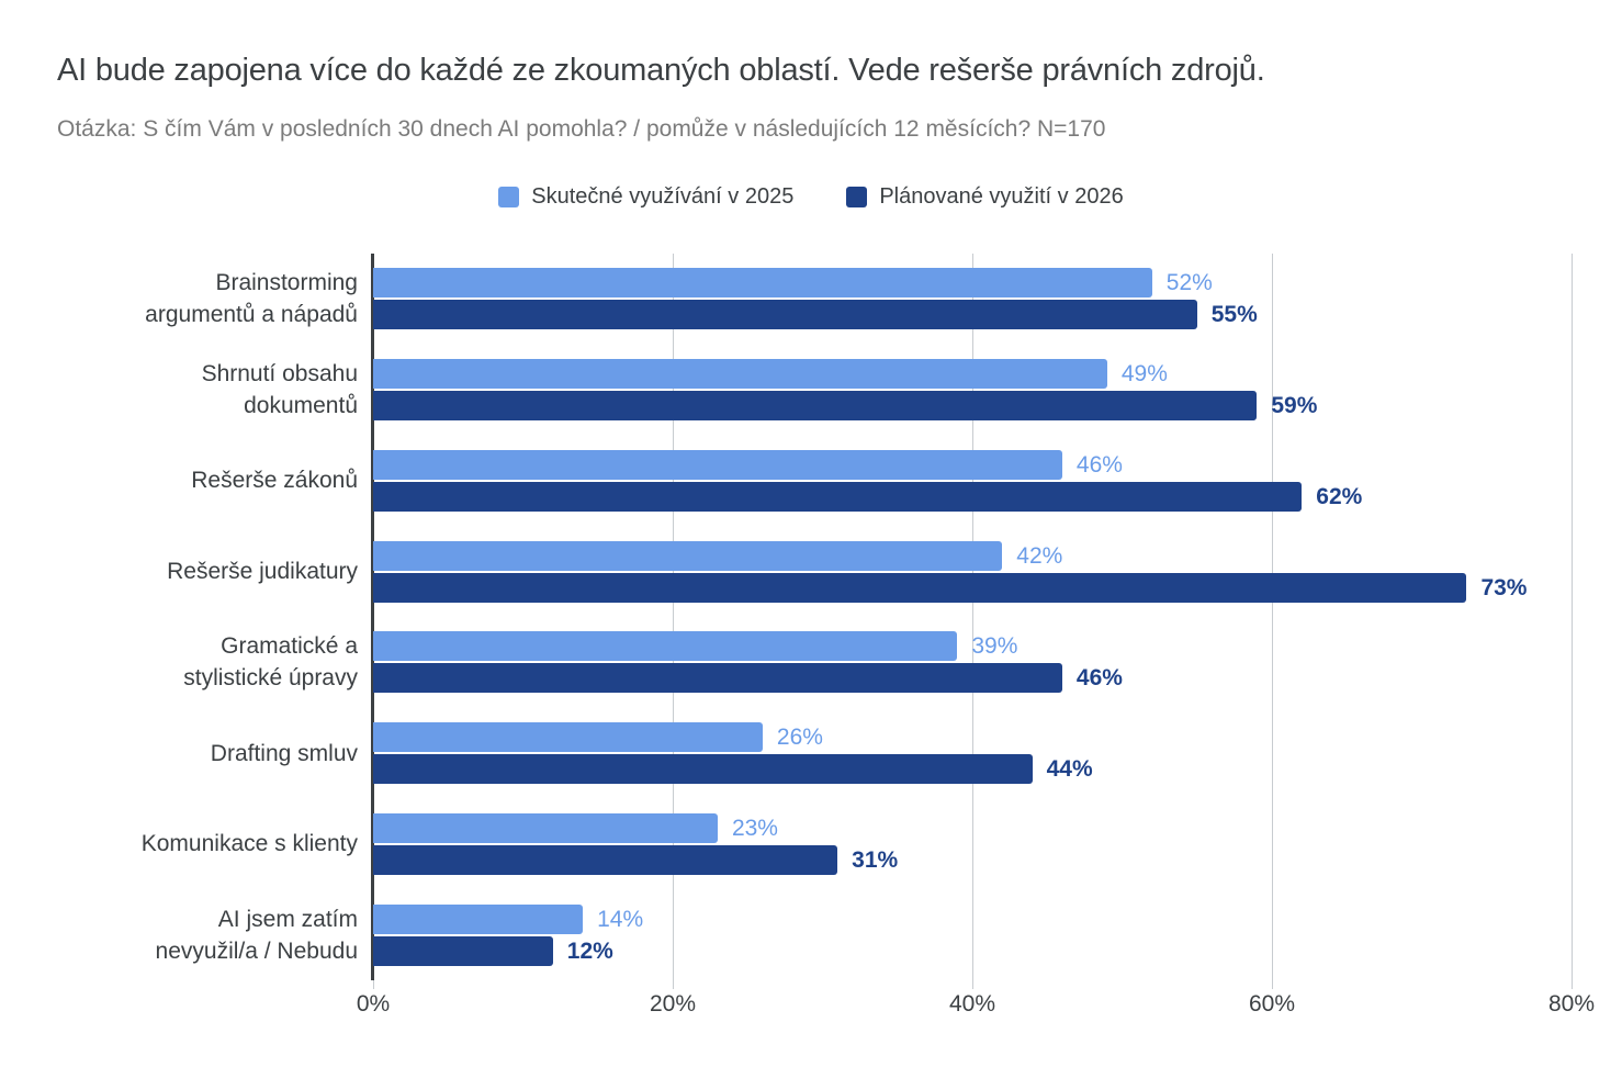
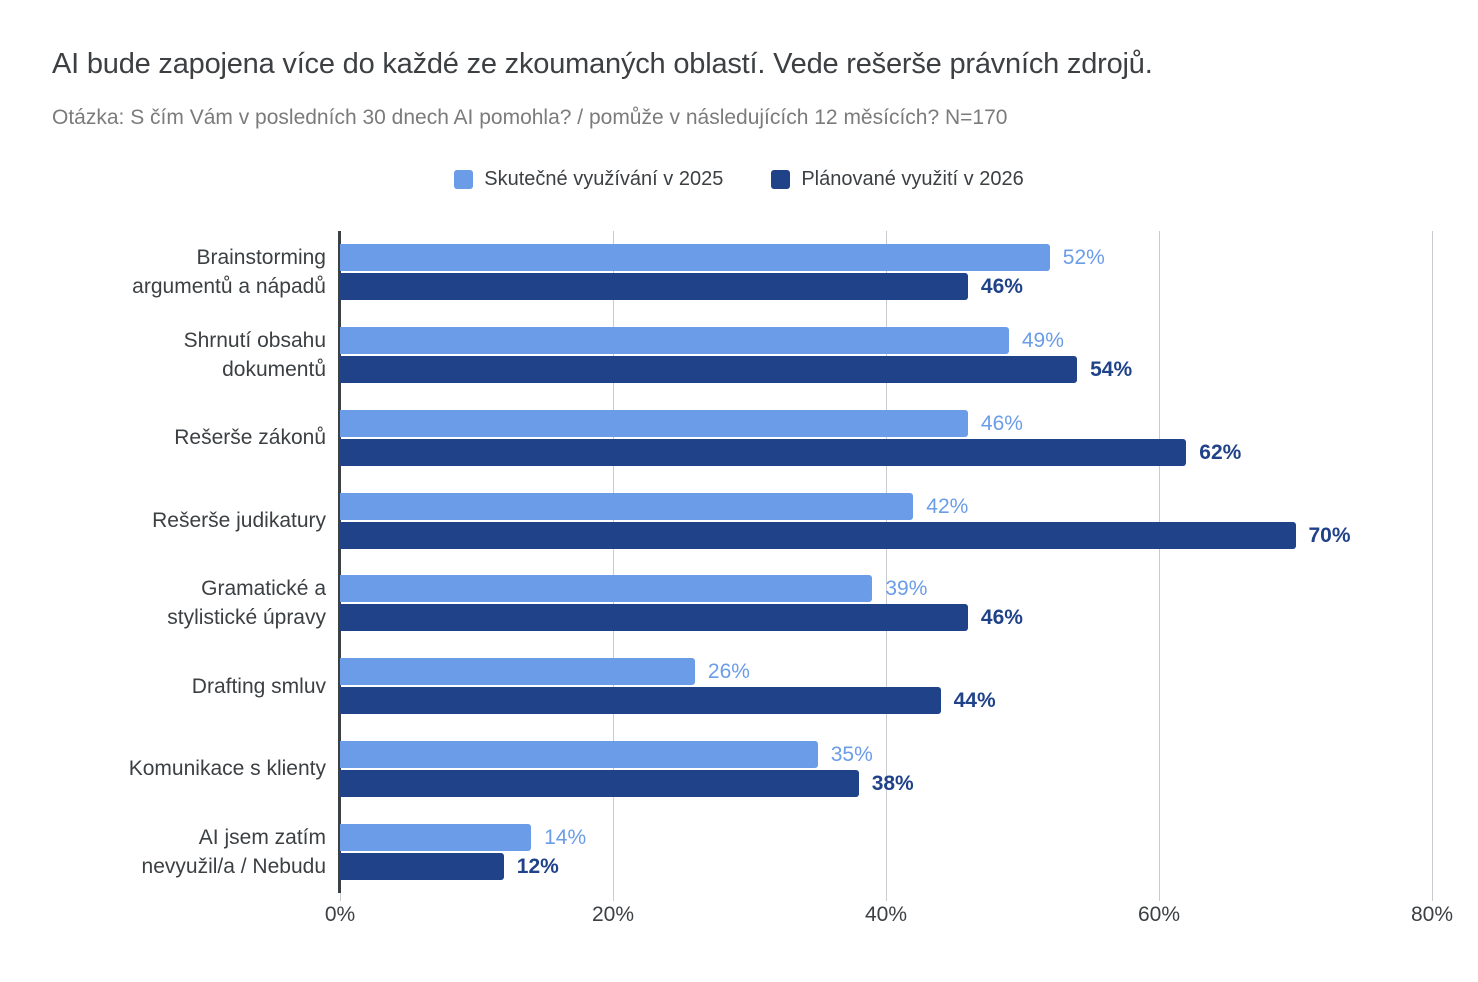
Plánované využití v 2026/Brainstorming argumentů a nápadů: 55% -> 46%
Plánované využití v 2026/Shrnutí obsahu dokumentů: 59% -> 54%
Plánované využití v 2026/Rešerše judikatury: 73% -> 70%
Skutečné využívání v 2025/Komunikace s klienty: 23% -> 35%
Plánované využití v 2026/Komunikace s klienty: 31% -> 38%
